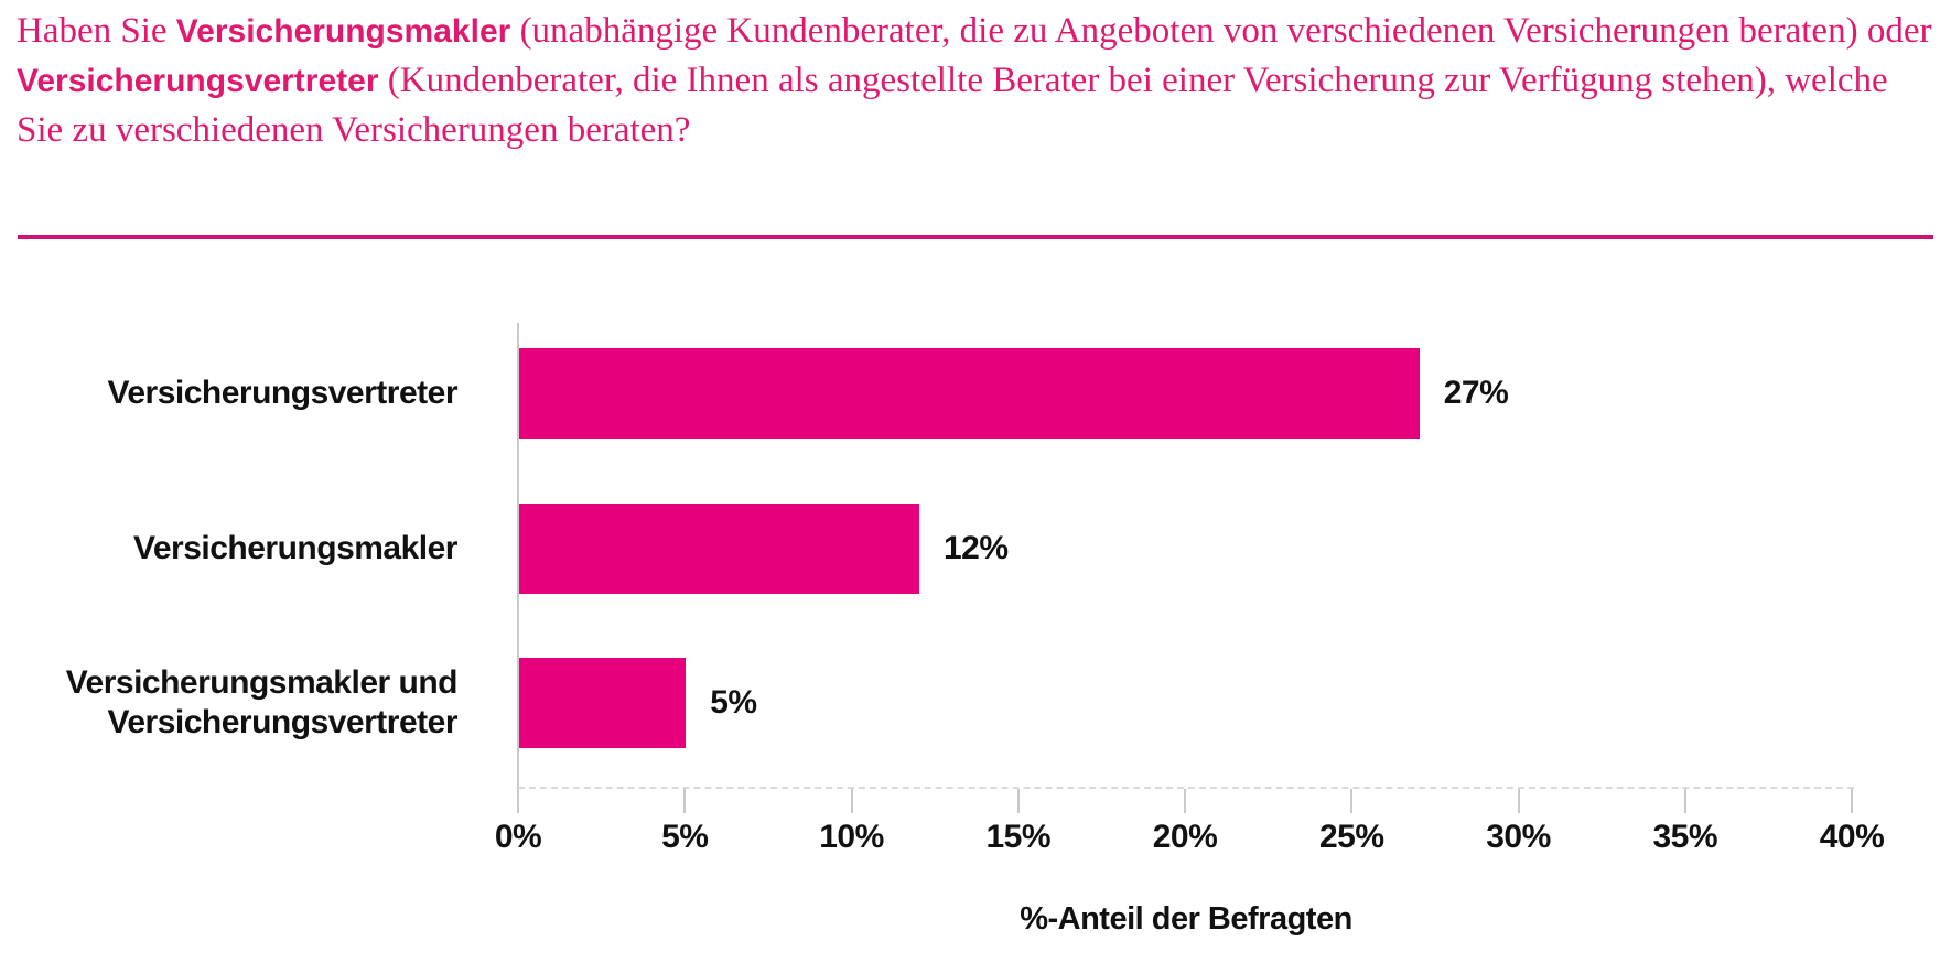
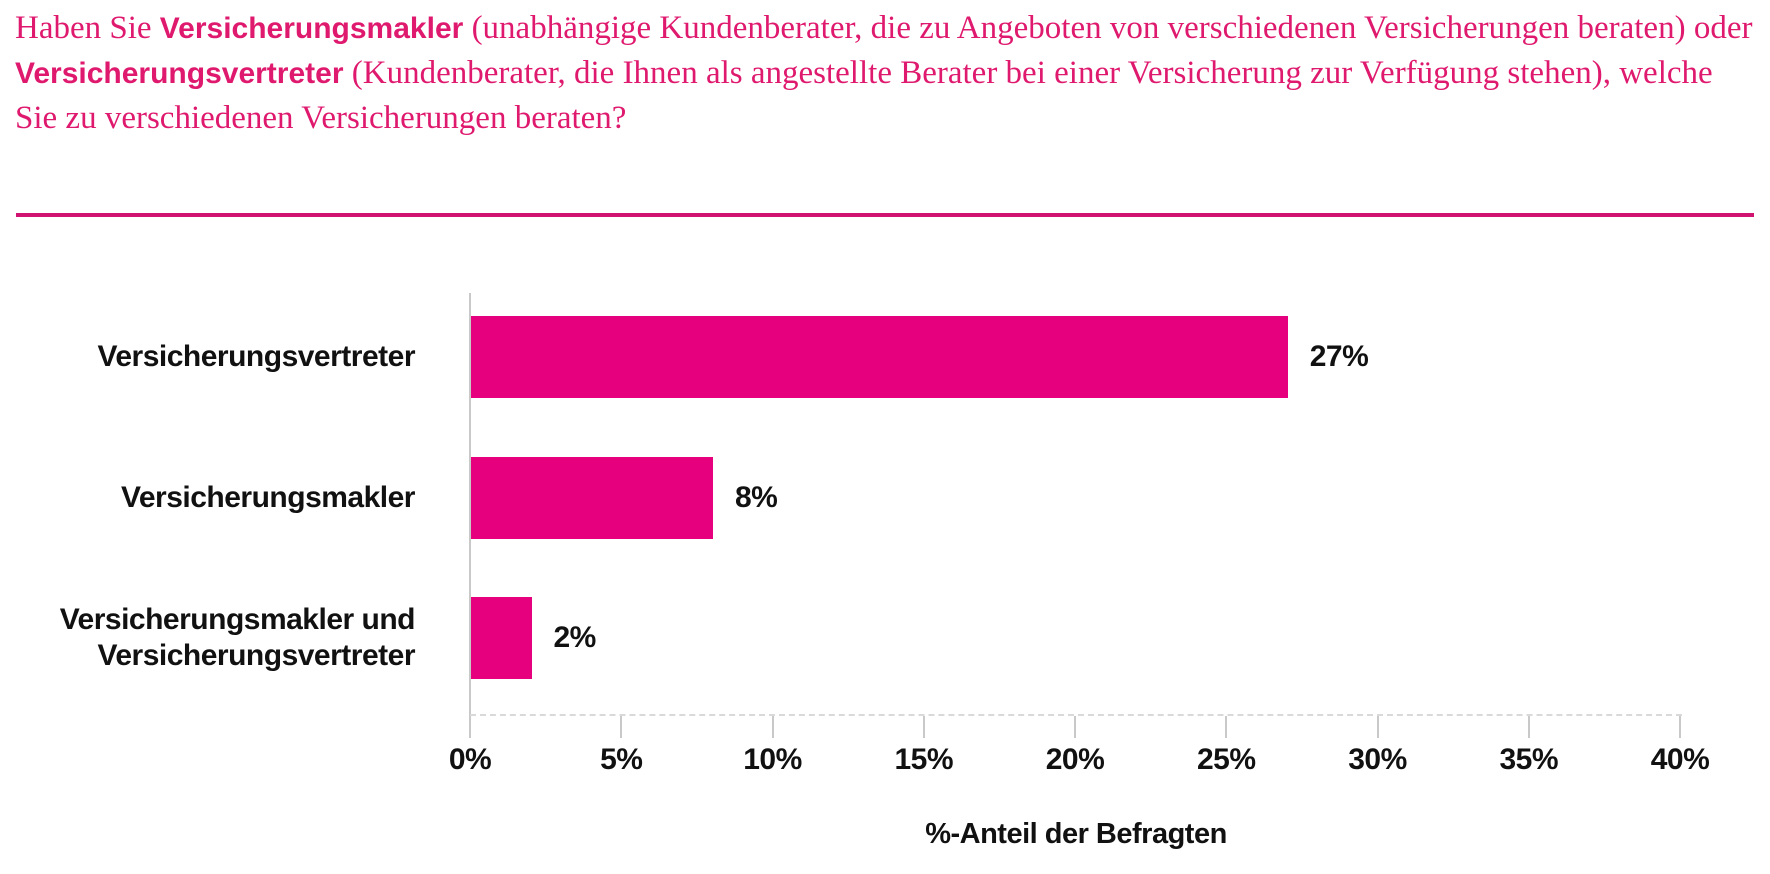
Versicherungsmakler: 12% -> 8%
Versicherungsmakler und Versicherungsvertreter: 5% -> 2%
